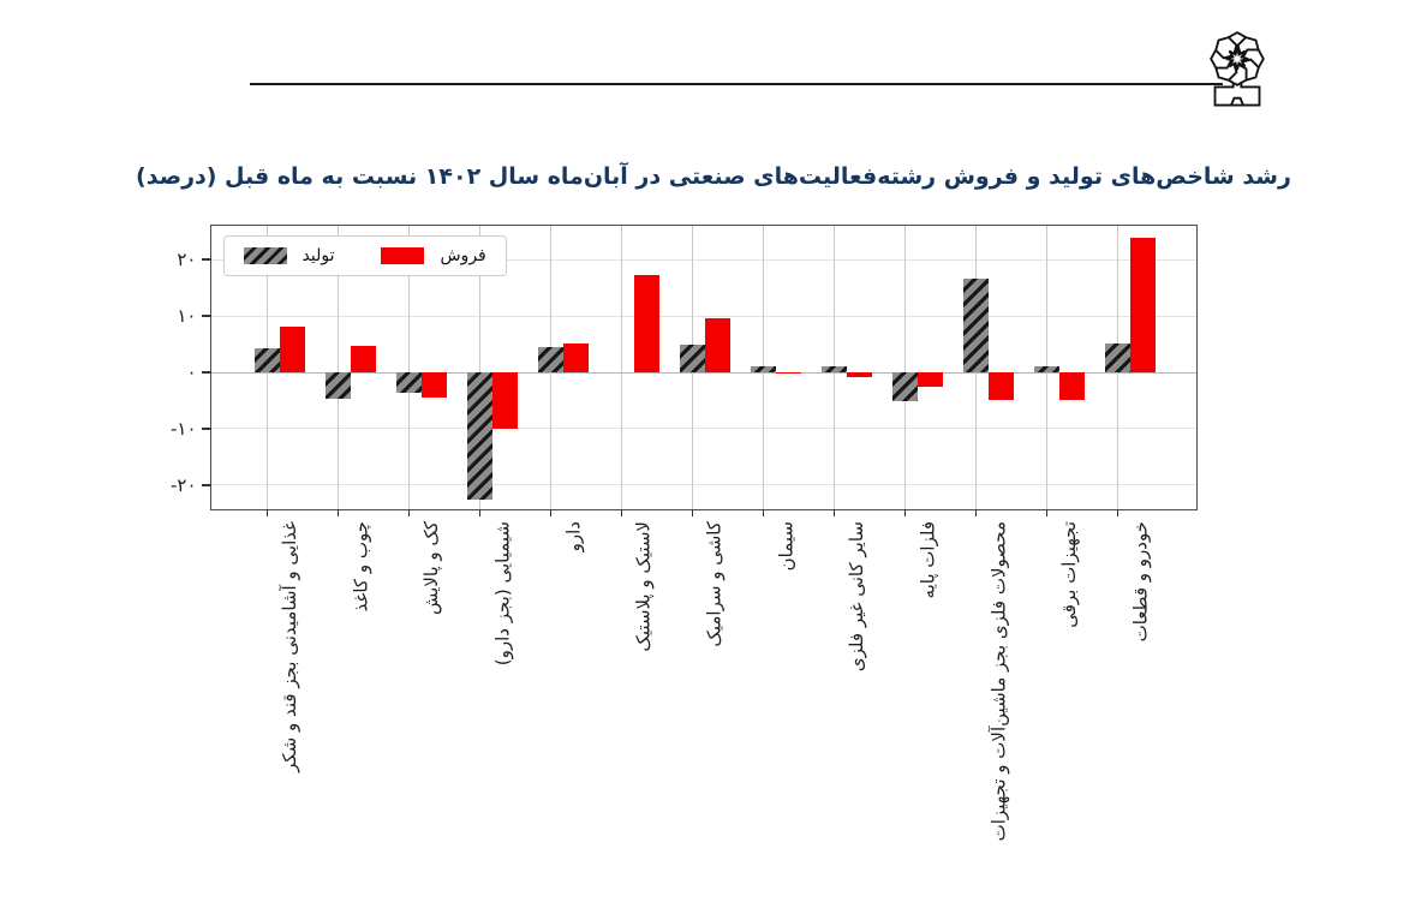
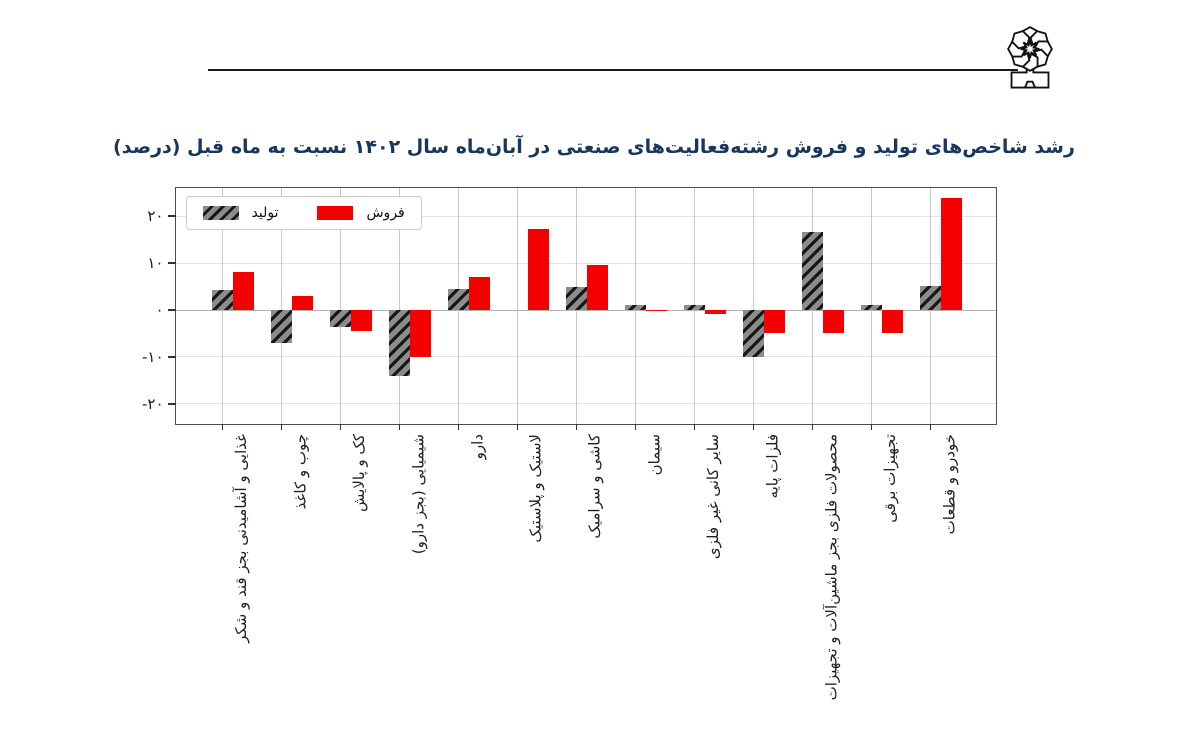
تولید/چوب و کاغذ: -5 -> -7
فروش/چوب و کاغذ: 5 -> 3
تولید/شیمیایی (بجز دارو): -23 -> -14
فروش/دارو: 5 -> 7
تولید/فلزات پایه: -5 -> -10
فروش/فلزات پایه: -3 -> -5
